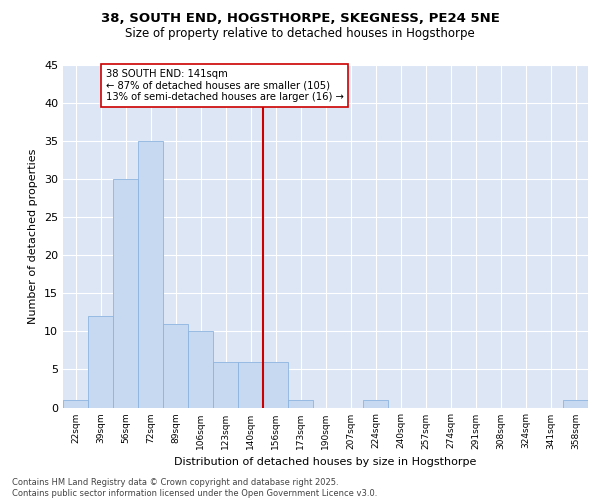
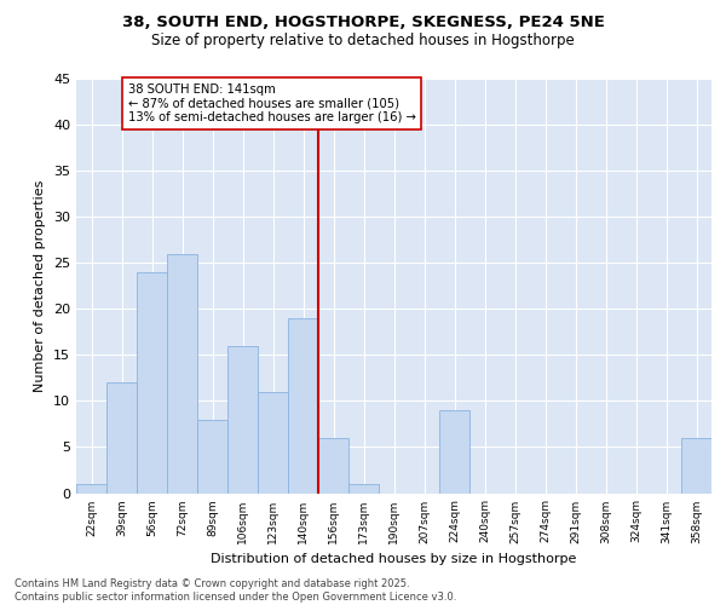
56sqm: 30 -> 24
72sqm: 35 -> 26
89sqm: 11 -> 8
106sqm: 10 -> 16
123sqm: 6 -> 11
140sqm: 6 -> 19
224sqm: 1 -> 9
358sqm: 1 -> 6
